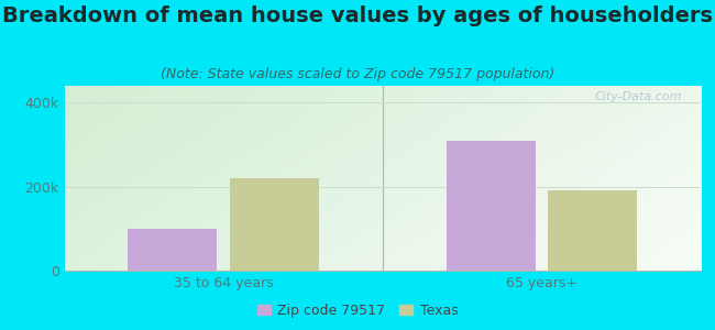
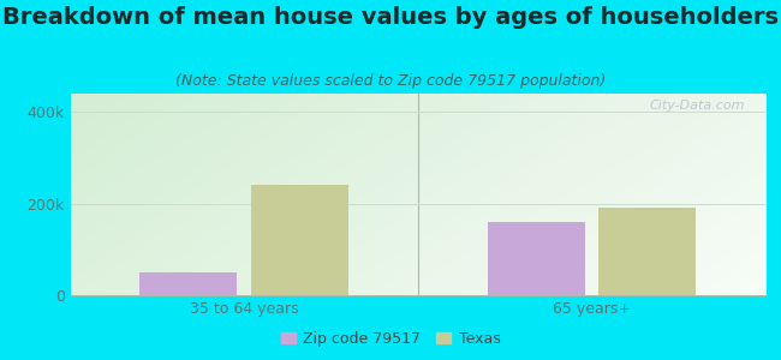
Zip code 79517/35 to 64 years: 100k -> 50k
Texas/35 to 64 years: 220k -> 240k
Zip code 79517/65 years+: 310k -> 160k
